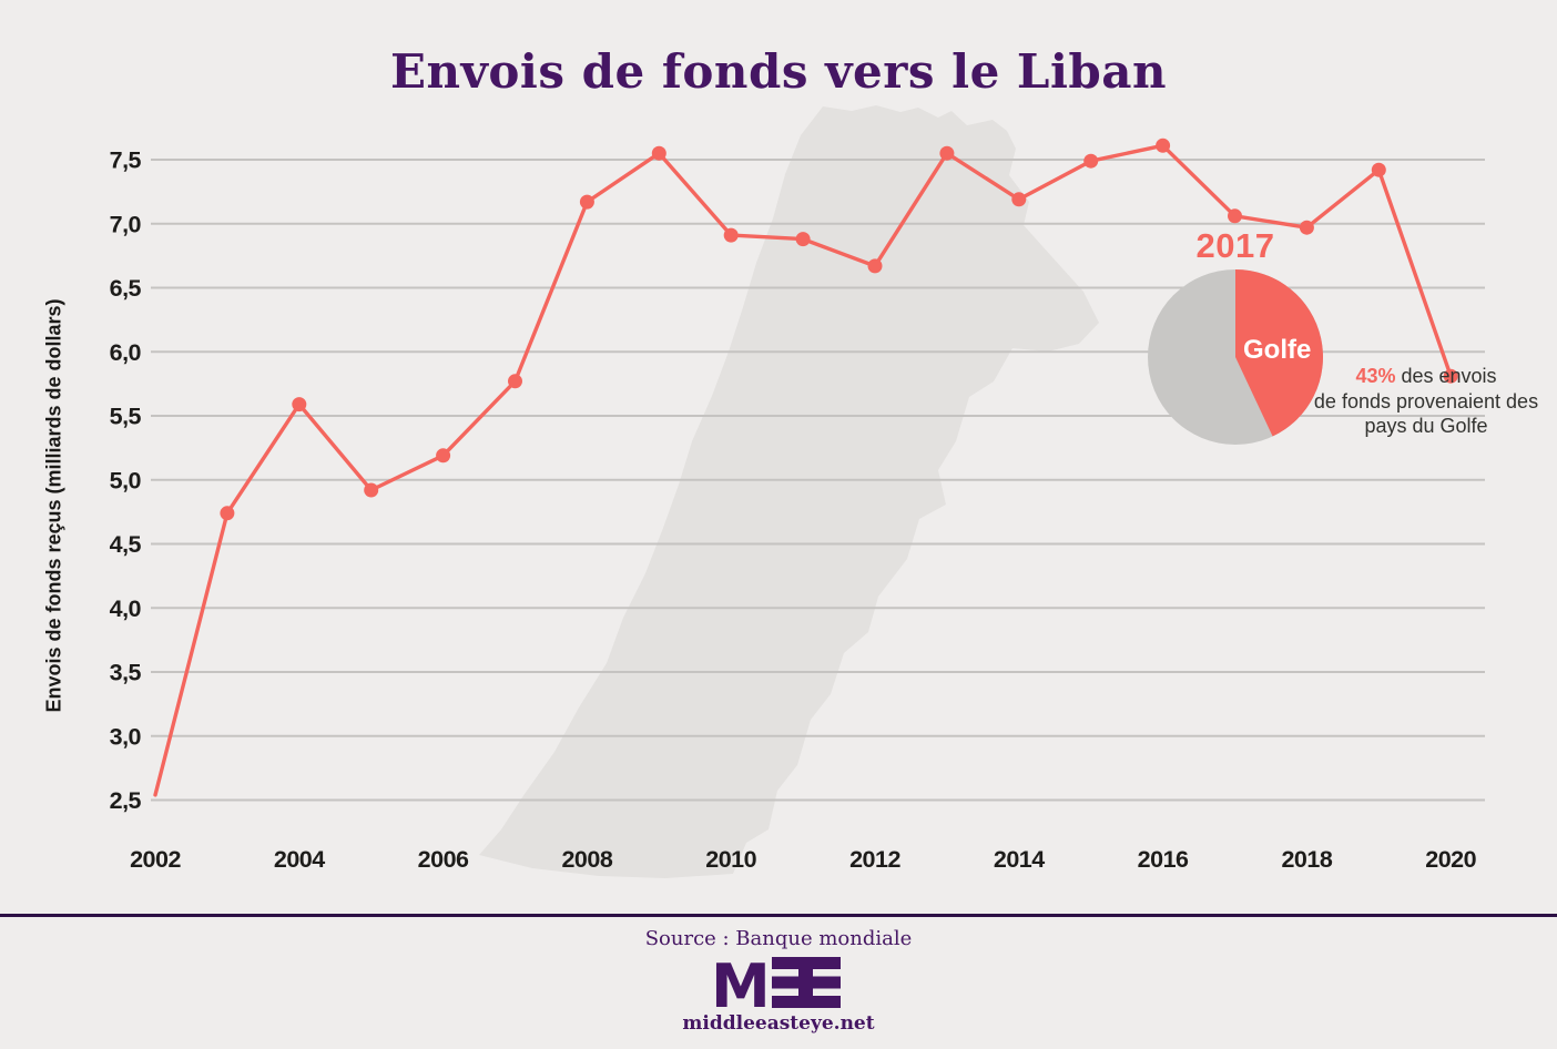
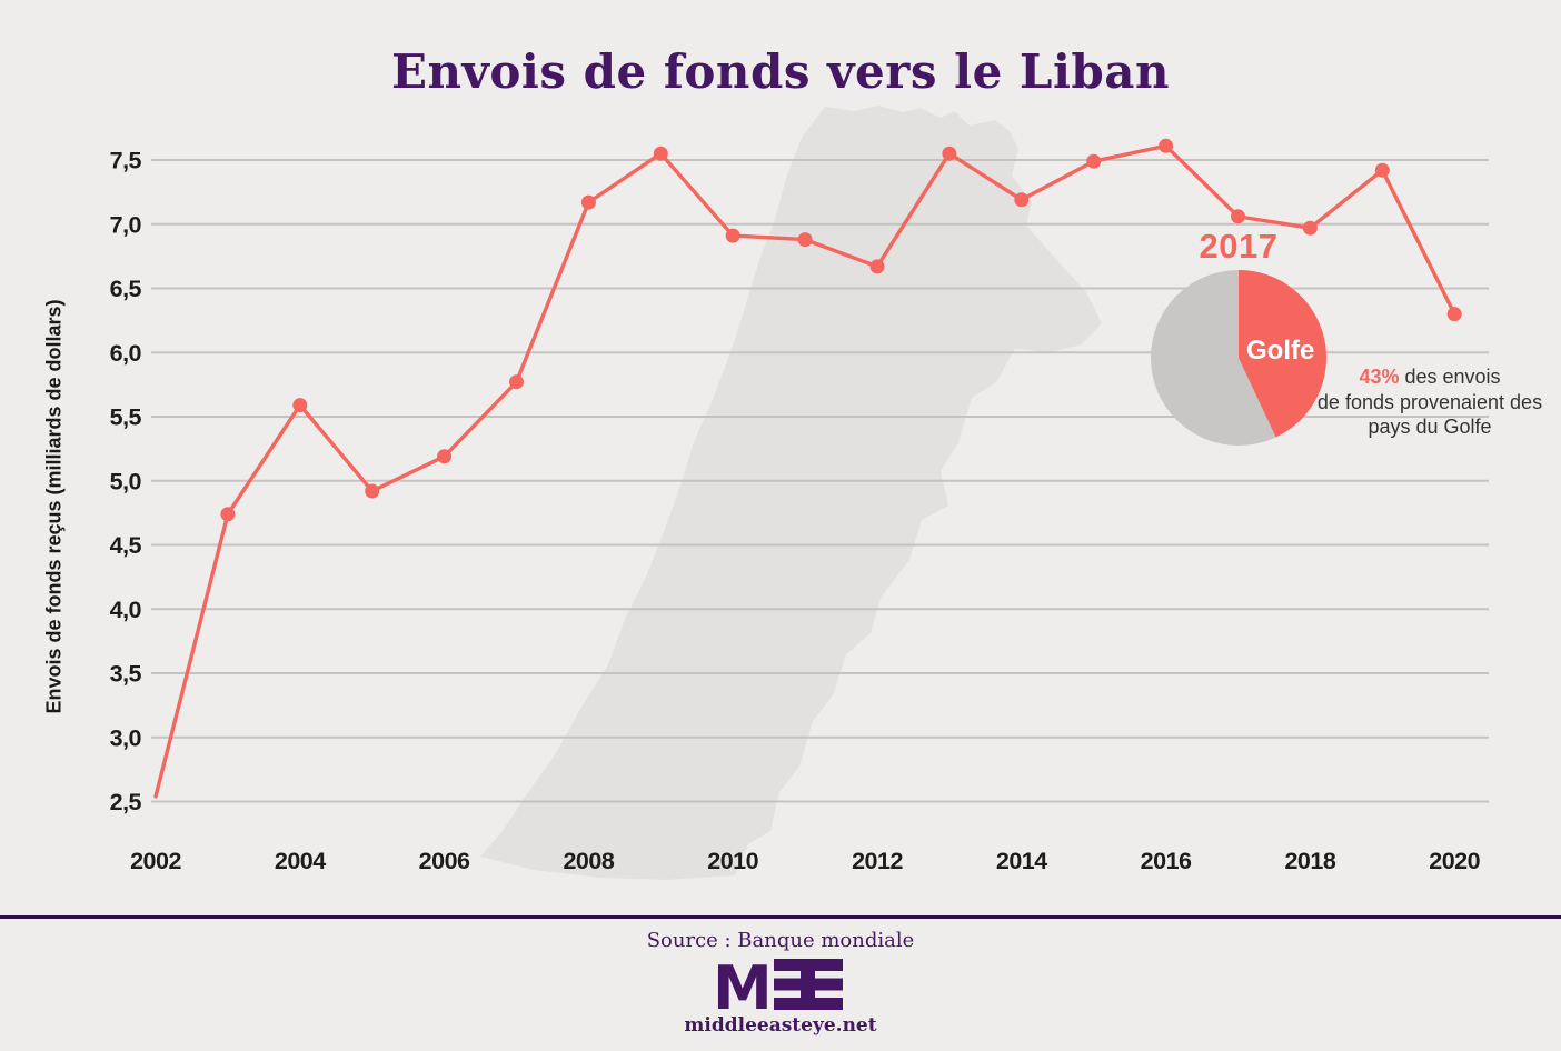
2020: 5,81 -> 6,30
